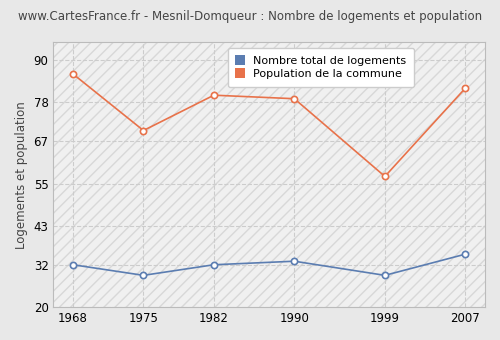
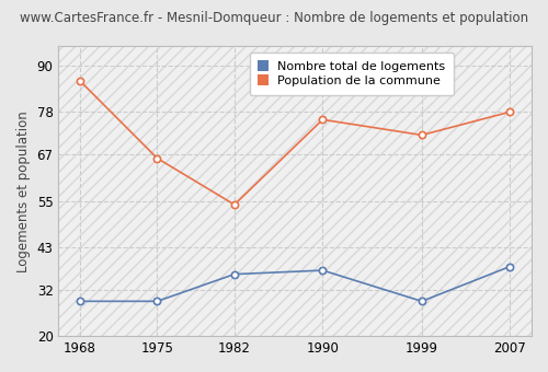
Nombre total de logements/1968: 32 -> 29
Population de la commune/1975: 70 -> 66
Nombre total de logements/1982: 32 -> 36
Population de la commune/1982: 80 -> 54
Nombre total de logements/1990: 33 -> 37
Population de la commune/1990: 79 -> 76
Population de la commune/1999: 57 -> 72
Nombre total de logements/2007: 35 -> 38
Population de la commune/2007: 82 -> 78
